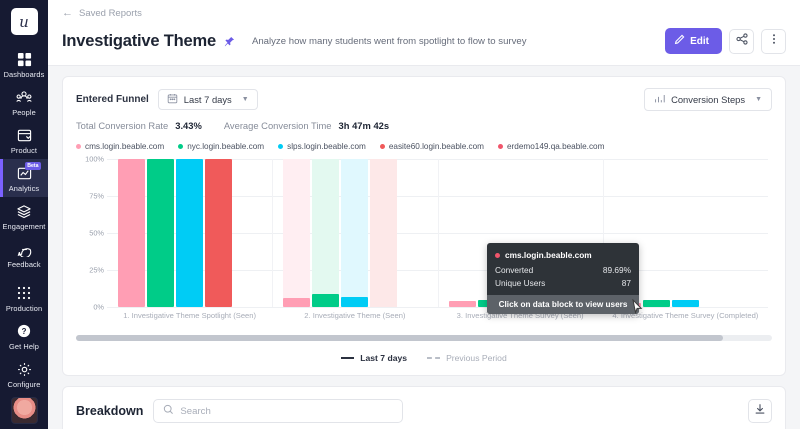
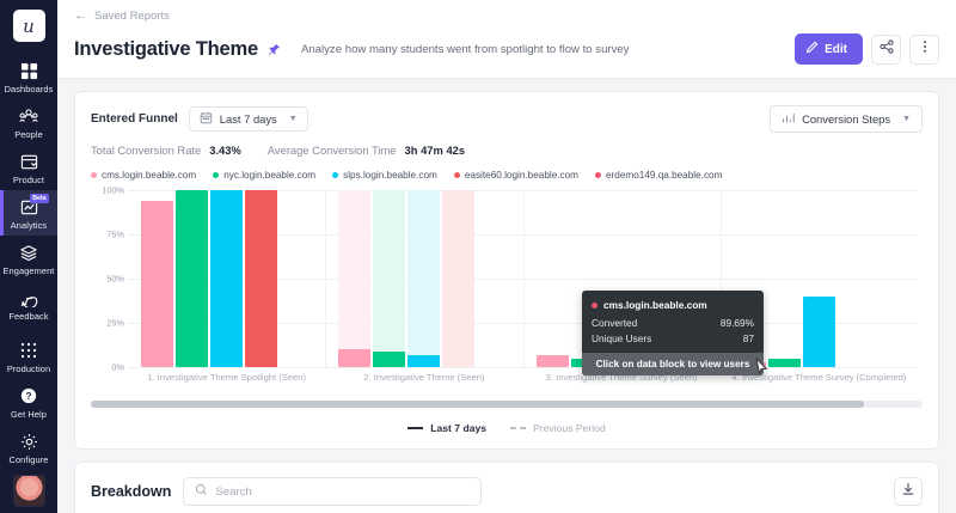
cms.login.beable.com/1. Investigative Theme Spotlight (Seen): 100% -> 94%
cms.login.beable.com/2. Investigative Theme (Seen): 6% -> 10%
cms.login.beable.com/3. Investigative Theme Survey (Seen): 4% -> 7%
slps.login.beable.com/4. Investigative Theme Survey (Completed): 5% -> 40%
